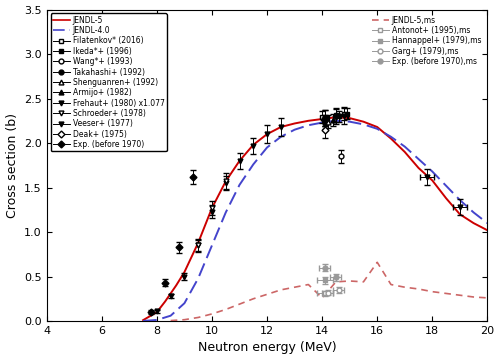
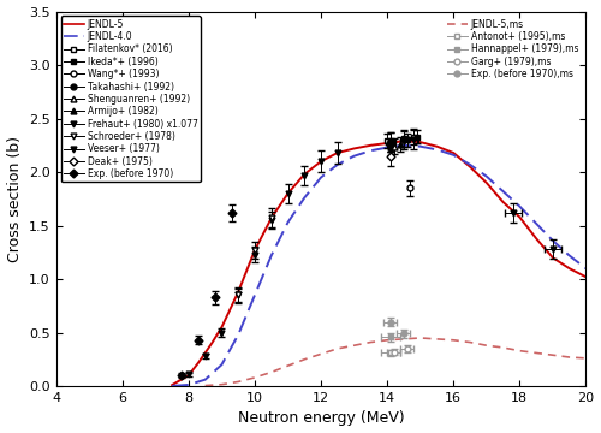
JENDL-5,ms/14: 0.26 -> 0.43
JENDL-5,ms/16: 0.66 -> 0.43
